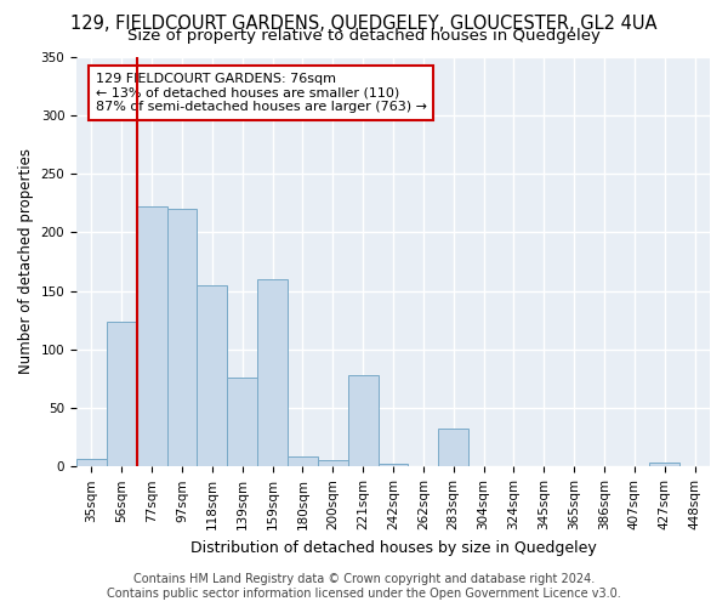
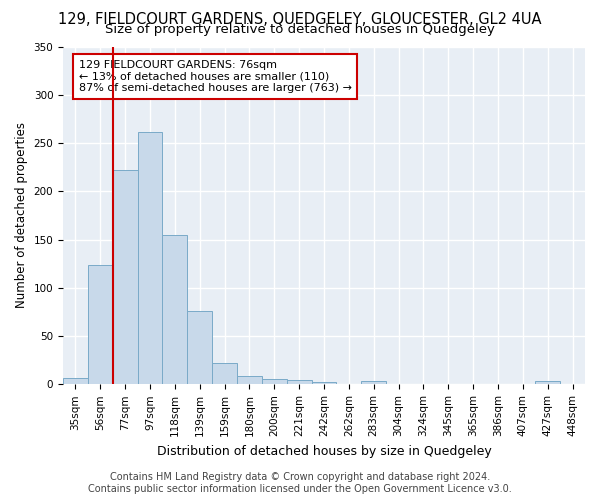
97sqm: 220 -> 261
159sqm: 160 -> 22
221sqm: 78 -> 4
283sqm: 32 -> 3
